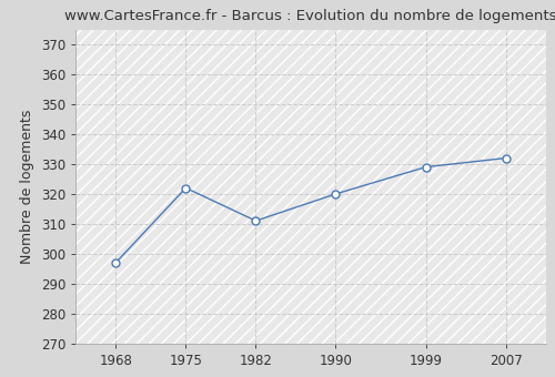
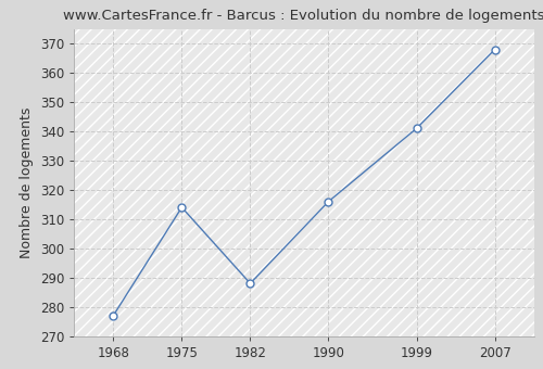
1968: 297 -> 277
1975: 322 -> 314
1982: 311 -> 288
1990: 320 -> 316
1999: 329 -> 341
2007: 332 -> 368
